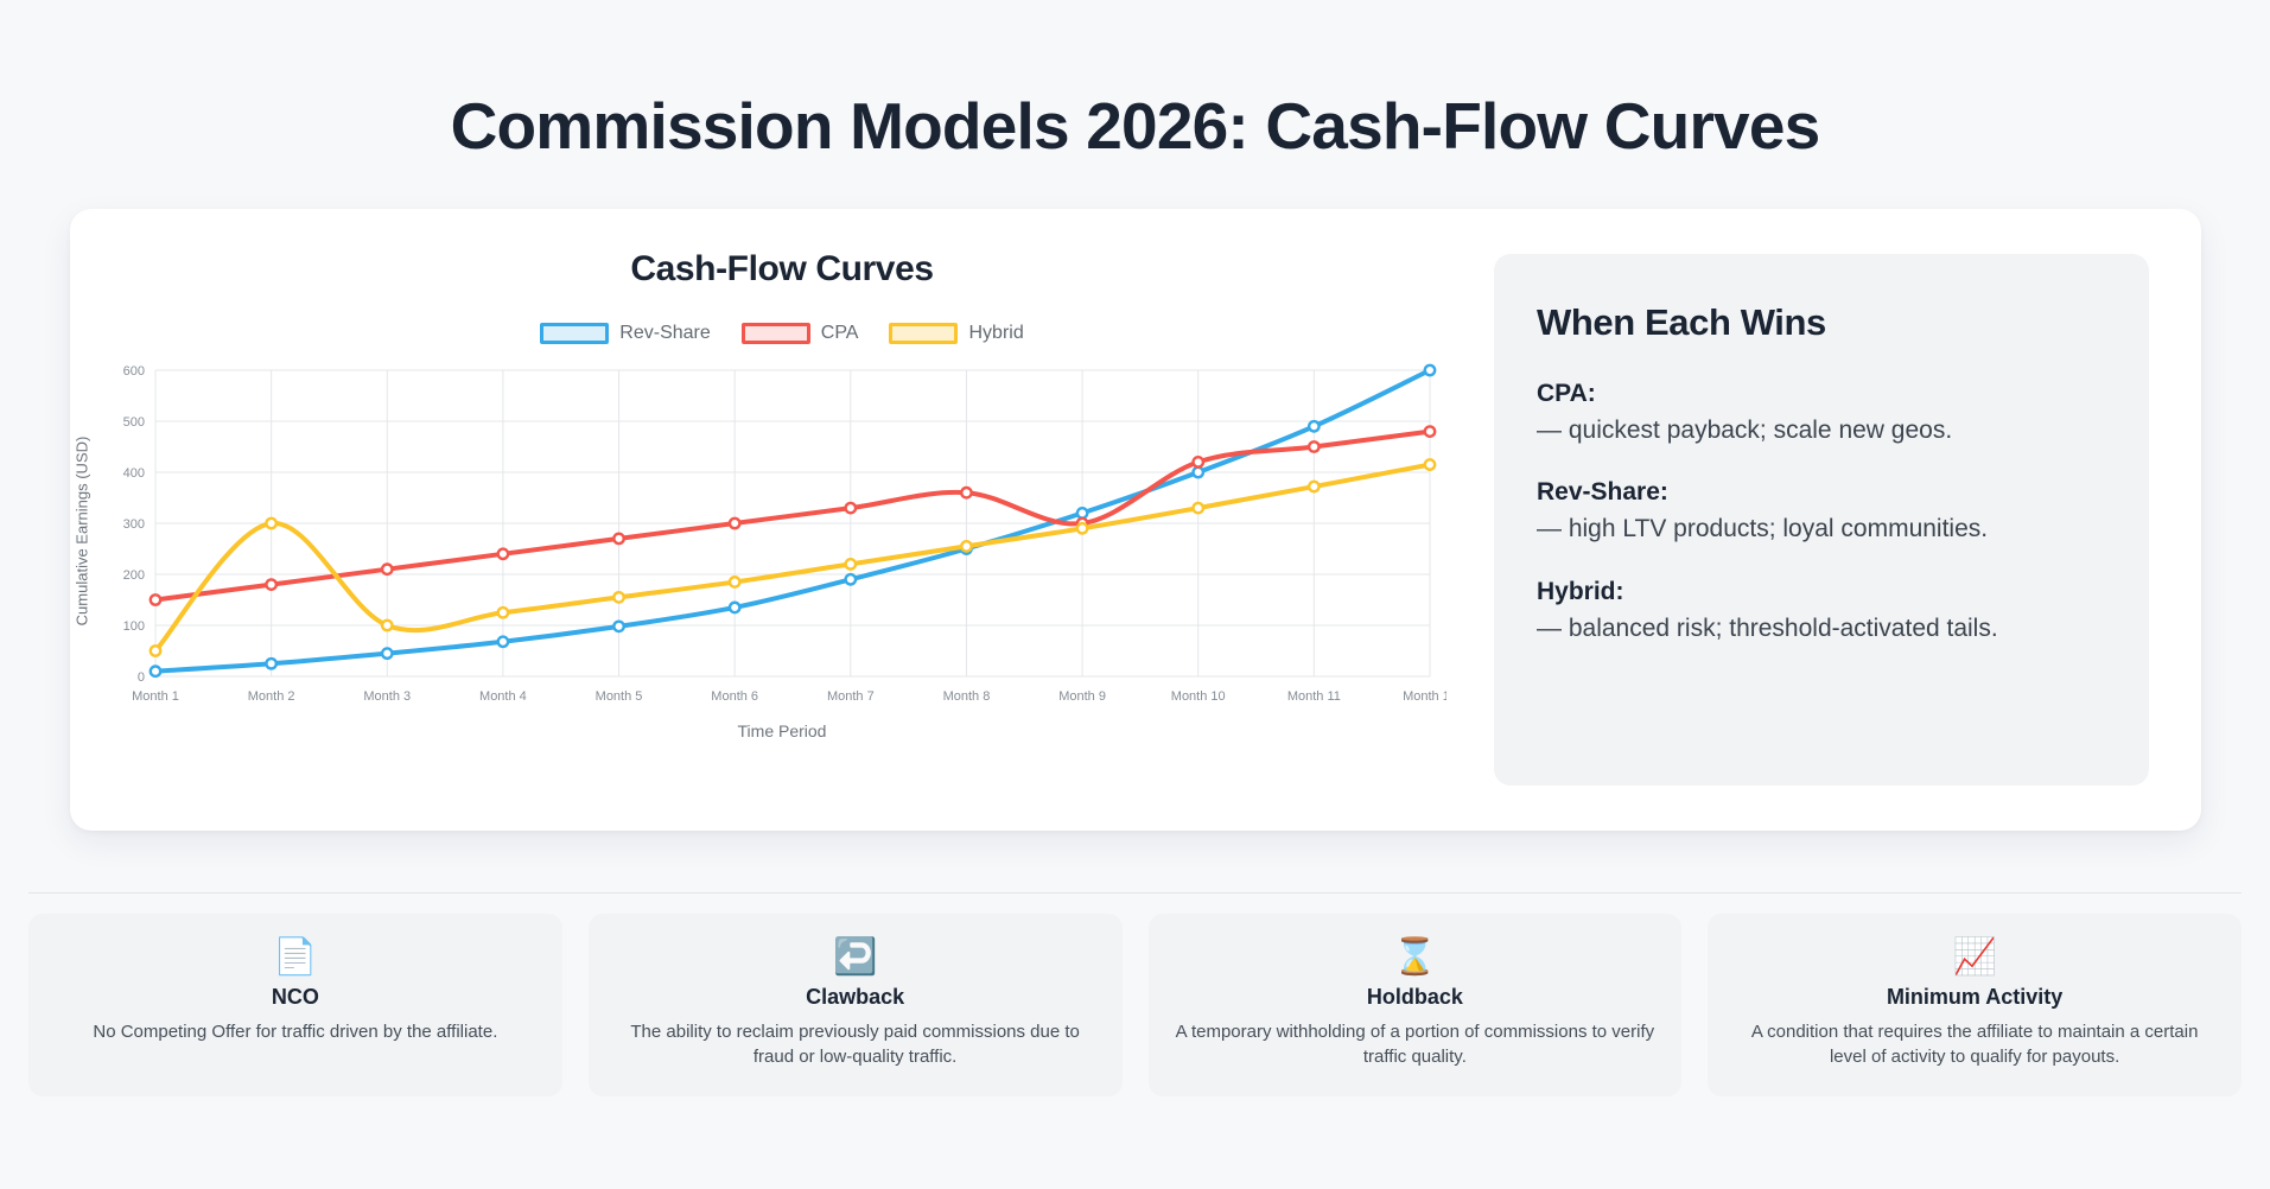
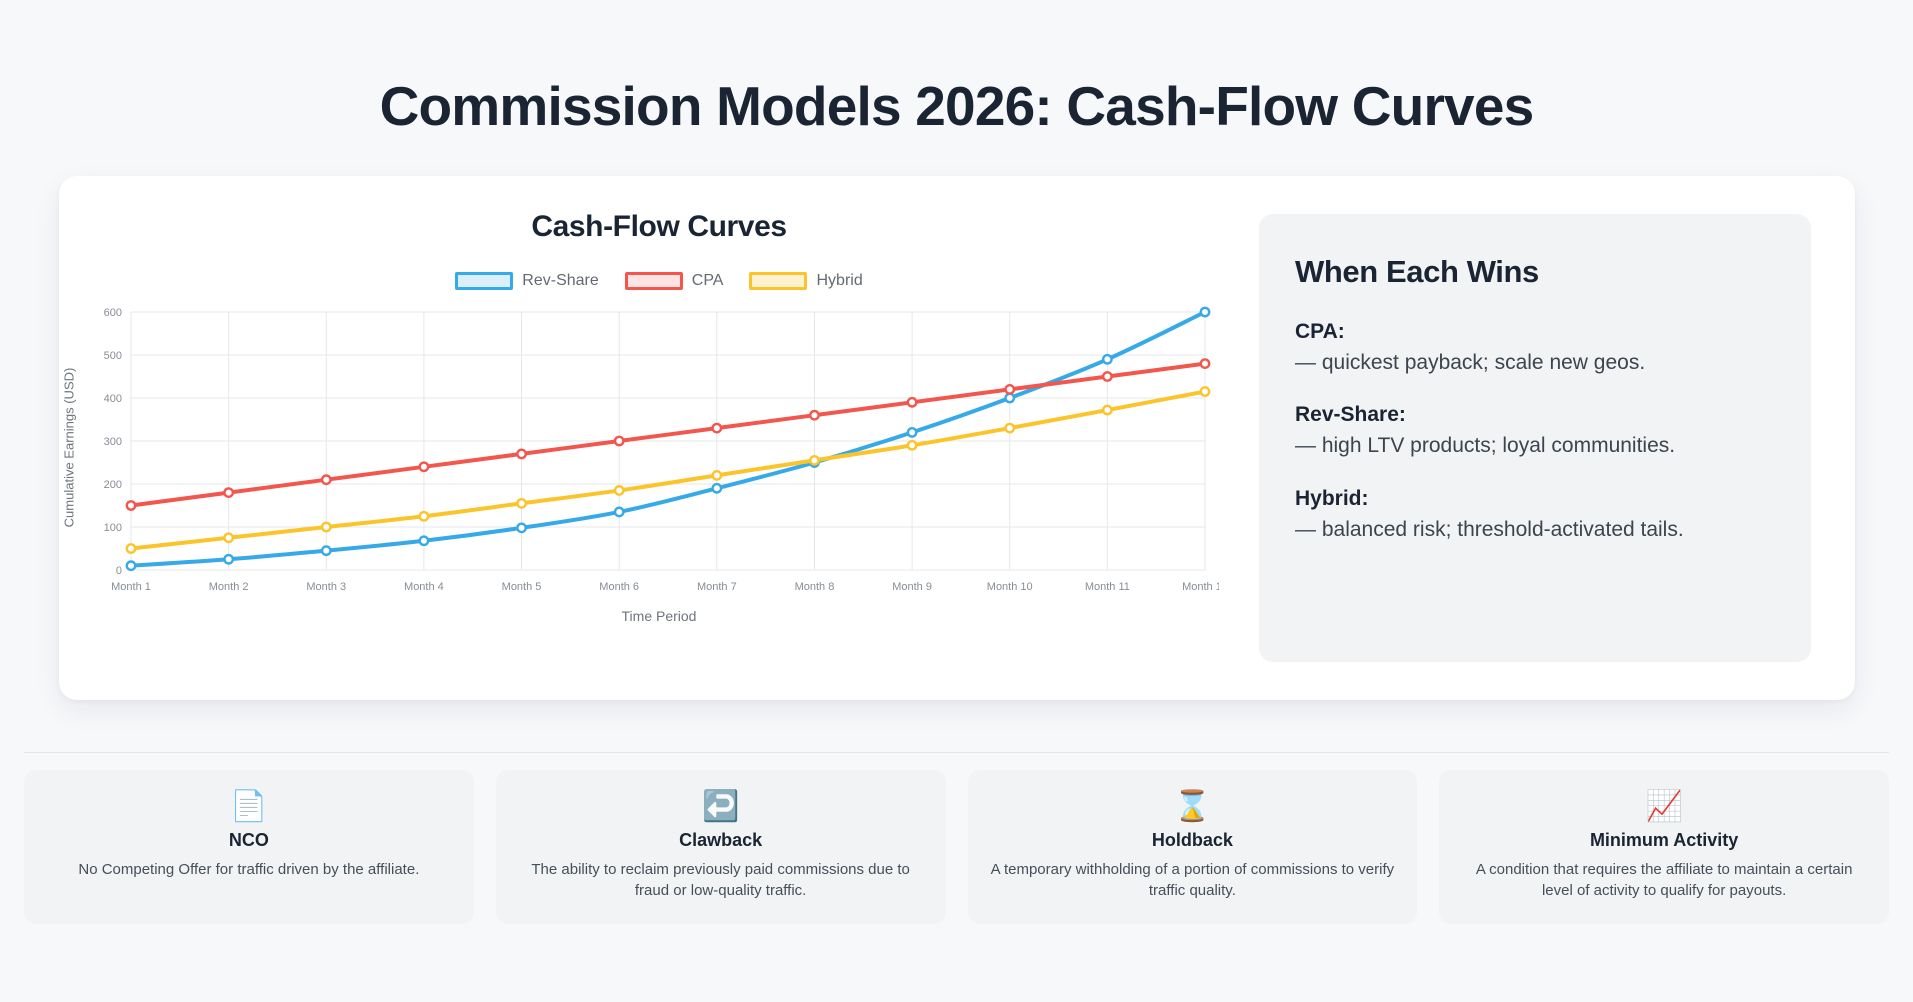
Hybrid/Month 2: 300 -> 80
CPA/Month 9: 300 -> 390
